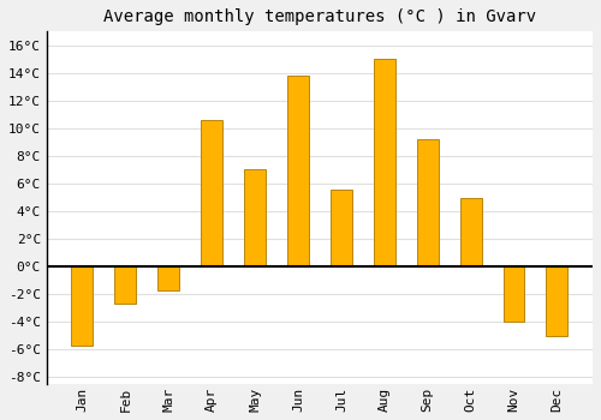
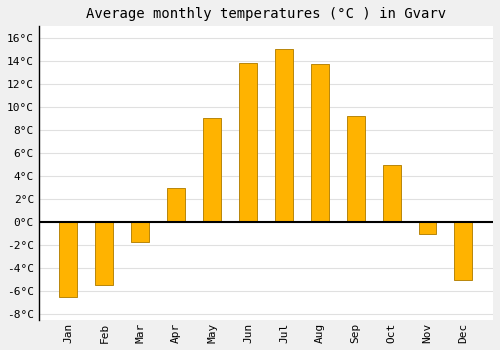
Jan: -5.7°C -> -6.5°C
Feb: -2.7°C -> -5.5°C
Apr: 10.6°C -> 3.0°C
May: 7.0°C -> 9.0°C
Jul: 5.6°C -> 15.0°C
Aug: 15.0°C -> 13.7°C
Nov: -4.0°C -> -1.0°C
